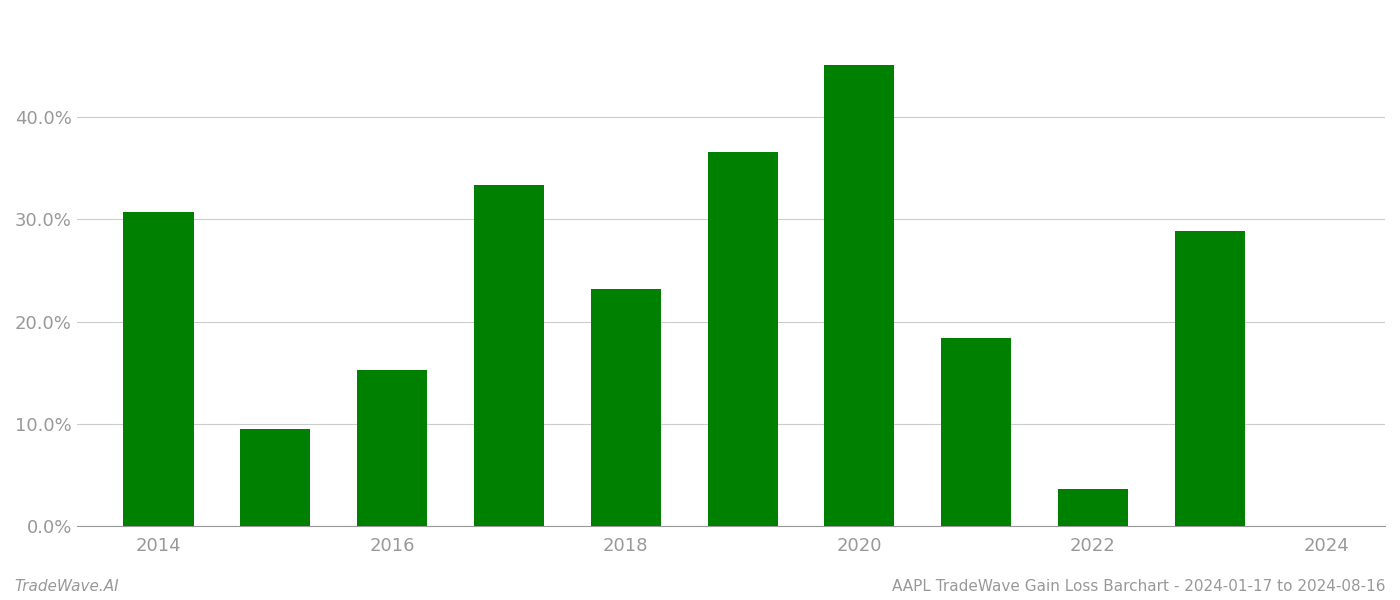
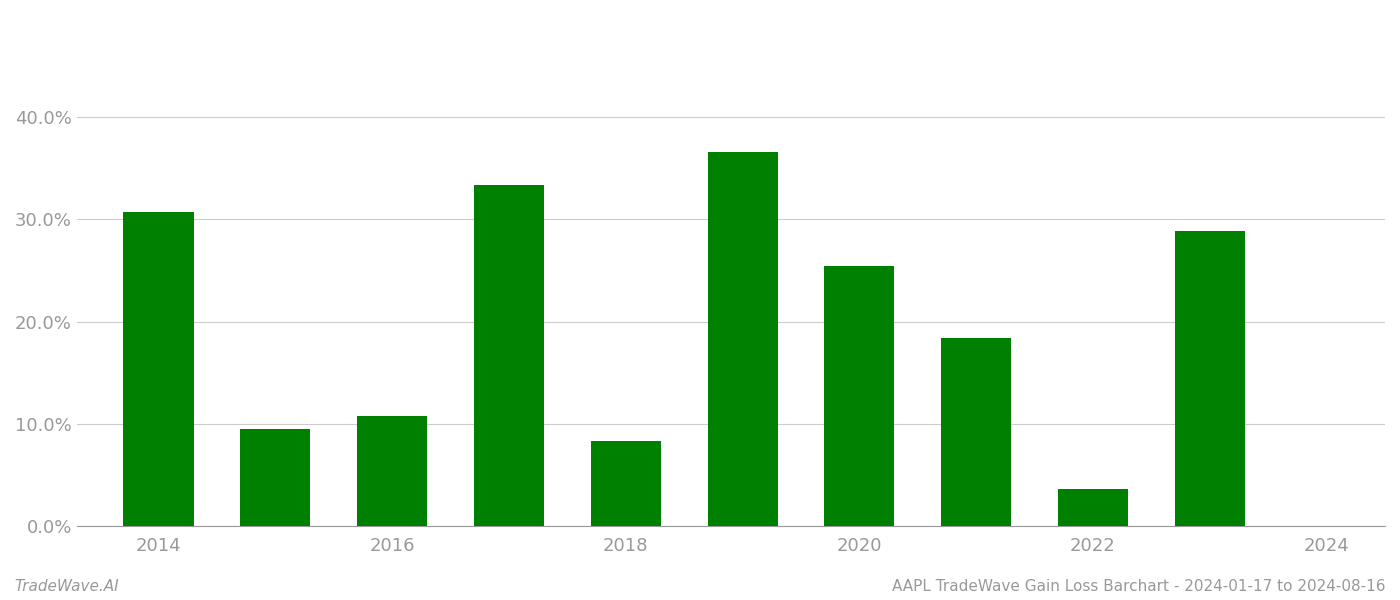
2016: 15.3% -> 10.8%
2018: 23.2% -> 8.3%
2020: 45.1% -> 25.4%
